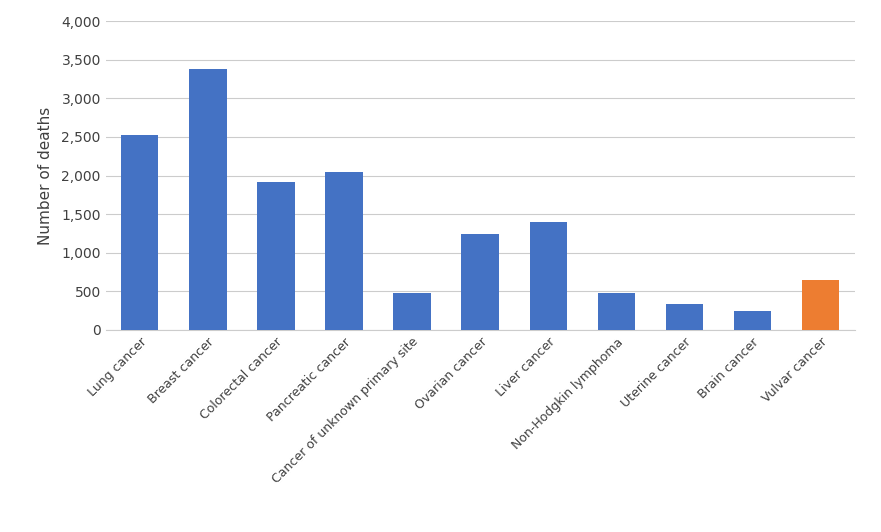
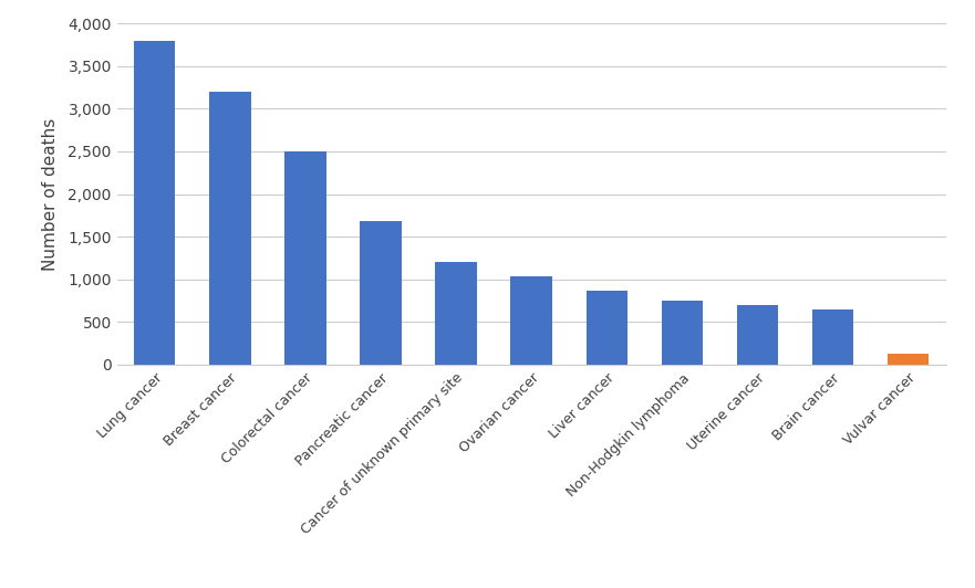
Lung cancer: 2,520 -> 3,800
Breast cancer: 3,380 -> 3,200
Colorectal cancer: 1,920 -> 2,500
Pancreatic cancer: 2,040 -> 1,680
Cancer of unknown primary site: 480 -> 1,200
Ovarian cancer: 1,240 -> 1,040
Liver cancer: 1,400 -> 860
Non-Hodgkin lymphoma: 480 -> 750
Uterine cancer: 340 -> 700
Brain cancer: 240 -> 640
Vulvar cancer: 640 -> 130
